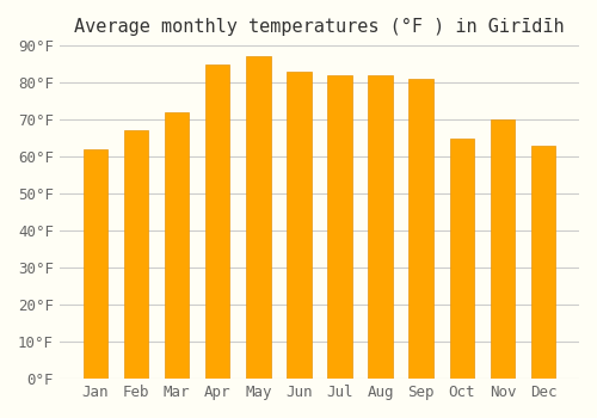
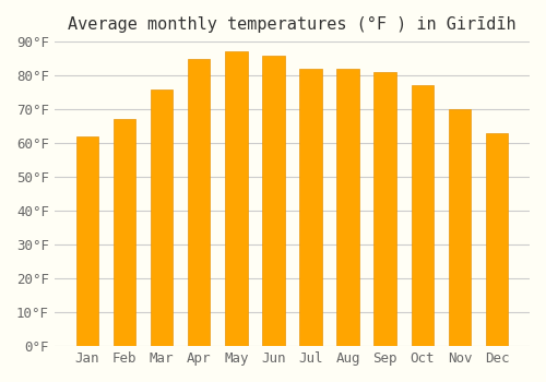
Mar: 72°F -> 76°F
Jun: 83°F -> 86°F
Oct: 65°F -> 77°F
